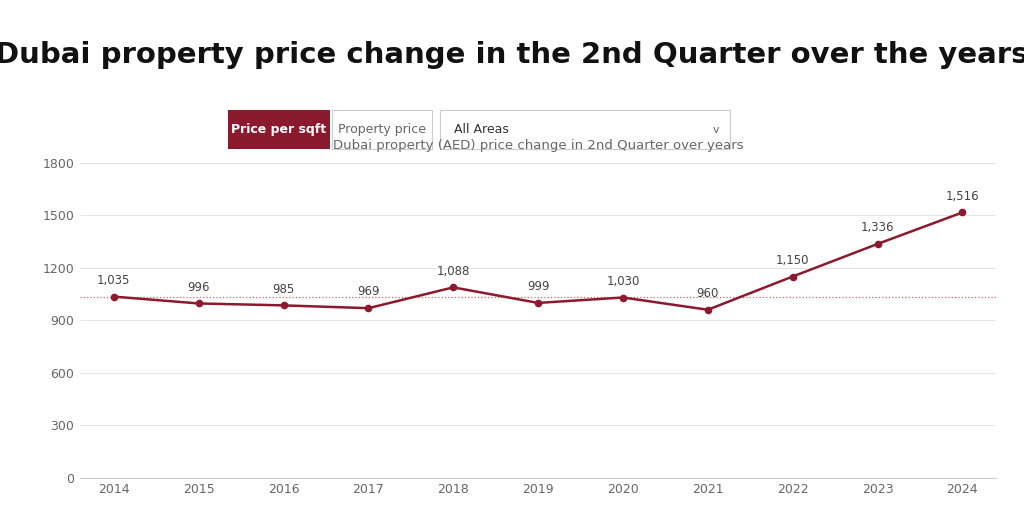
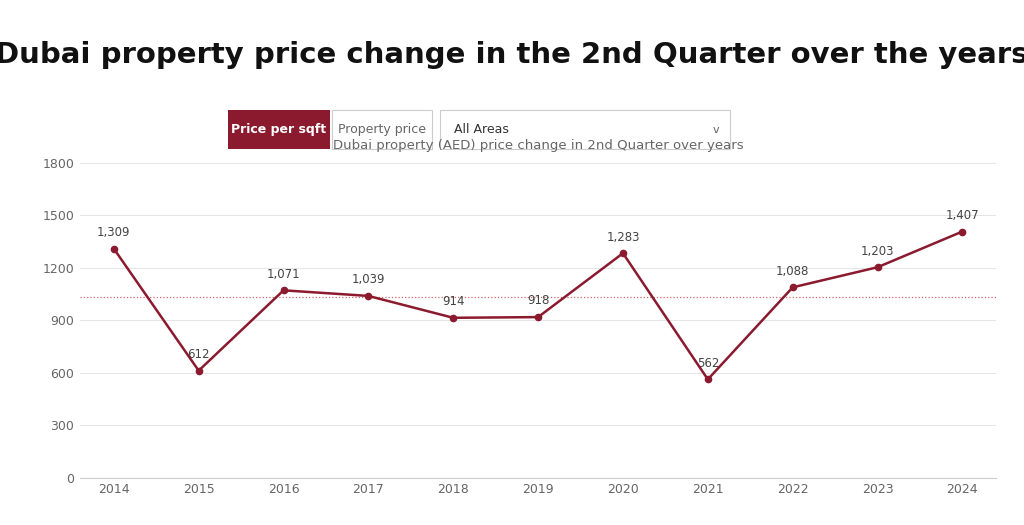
2014: 1,035 -> 1,309
2015: 996 -> 612
2016: 985 -> 1,071
2017: 969 -> 1,039
2018: 1,088 -> 914
2019: 999 -> 918
2020: 1,030 -> 1,283
2021: 960 -> 562
2022: 1,150 -> 1,088
2023: 1,336 -> 1,203
2024: 1,516 -> 1,407
